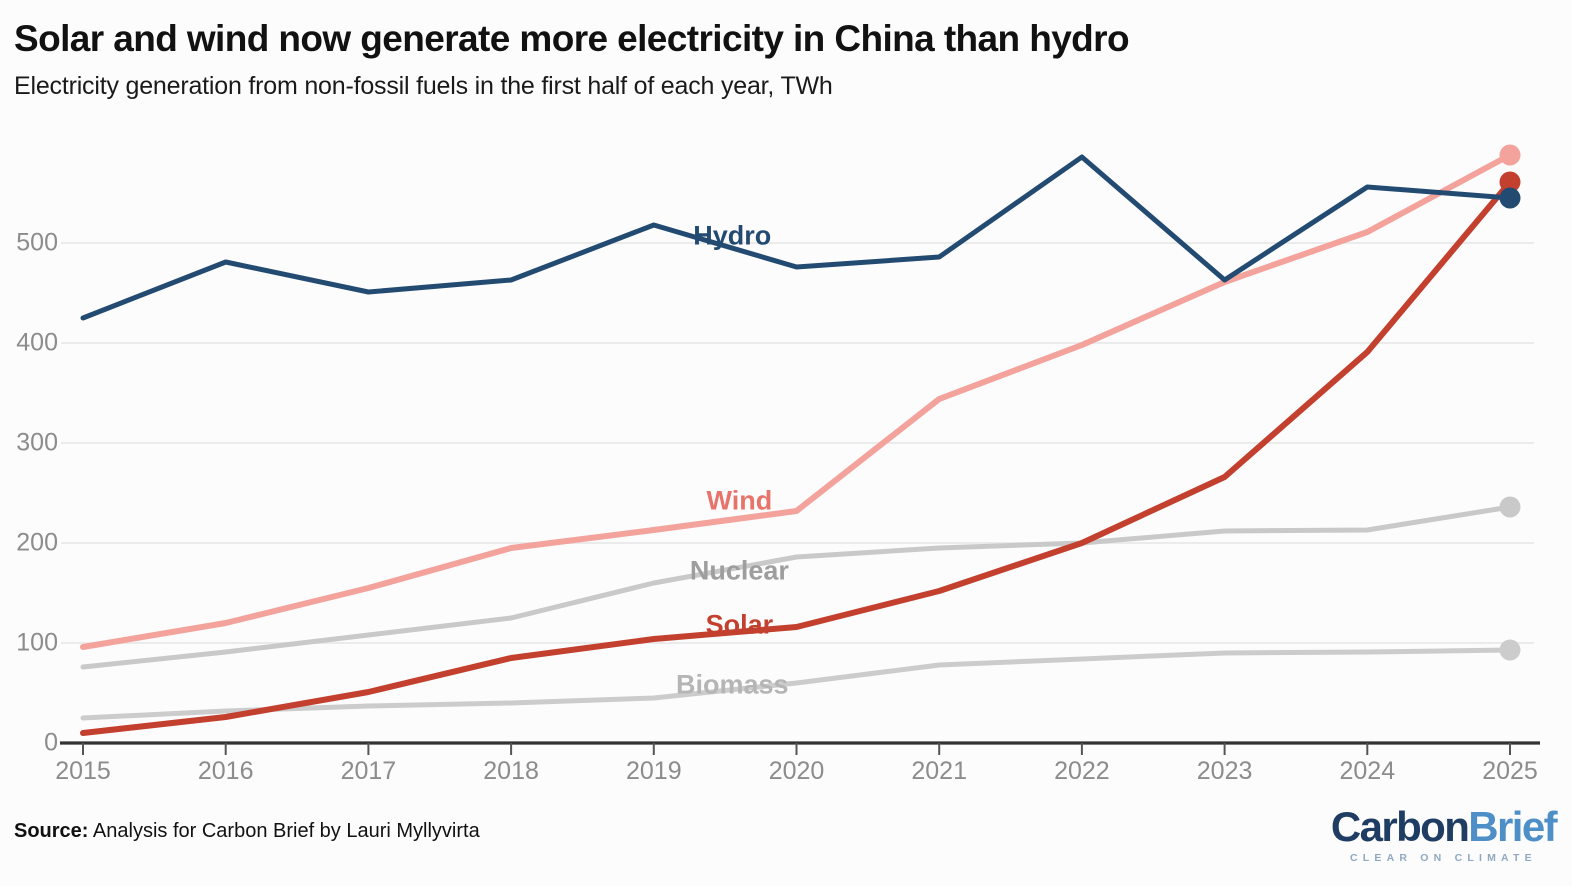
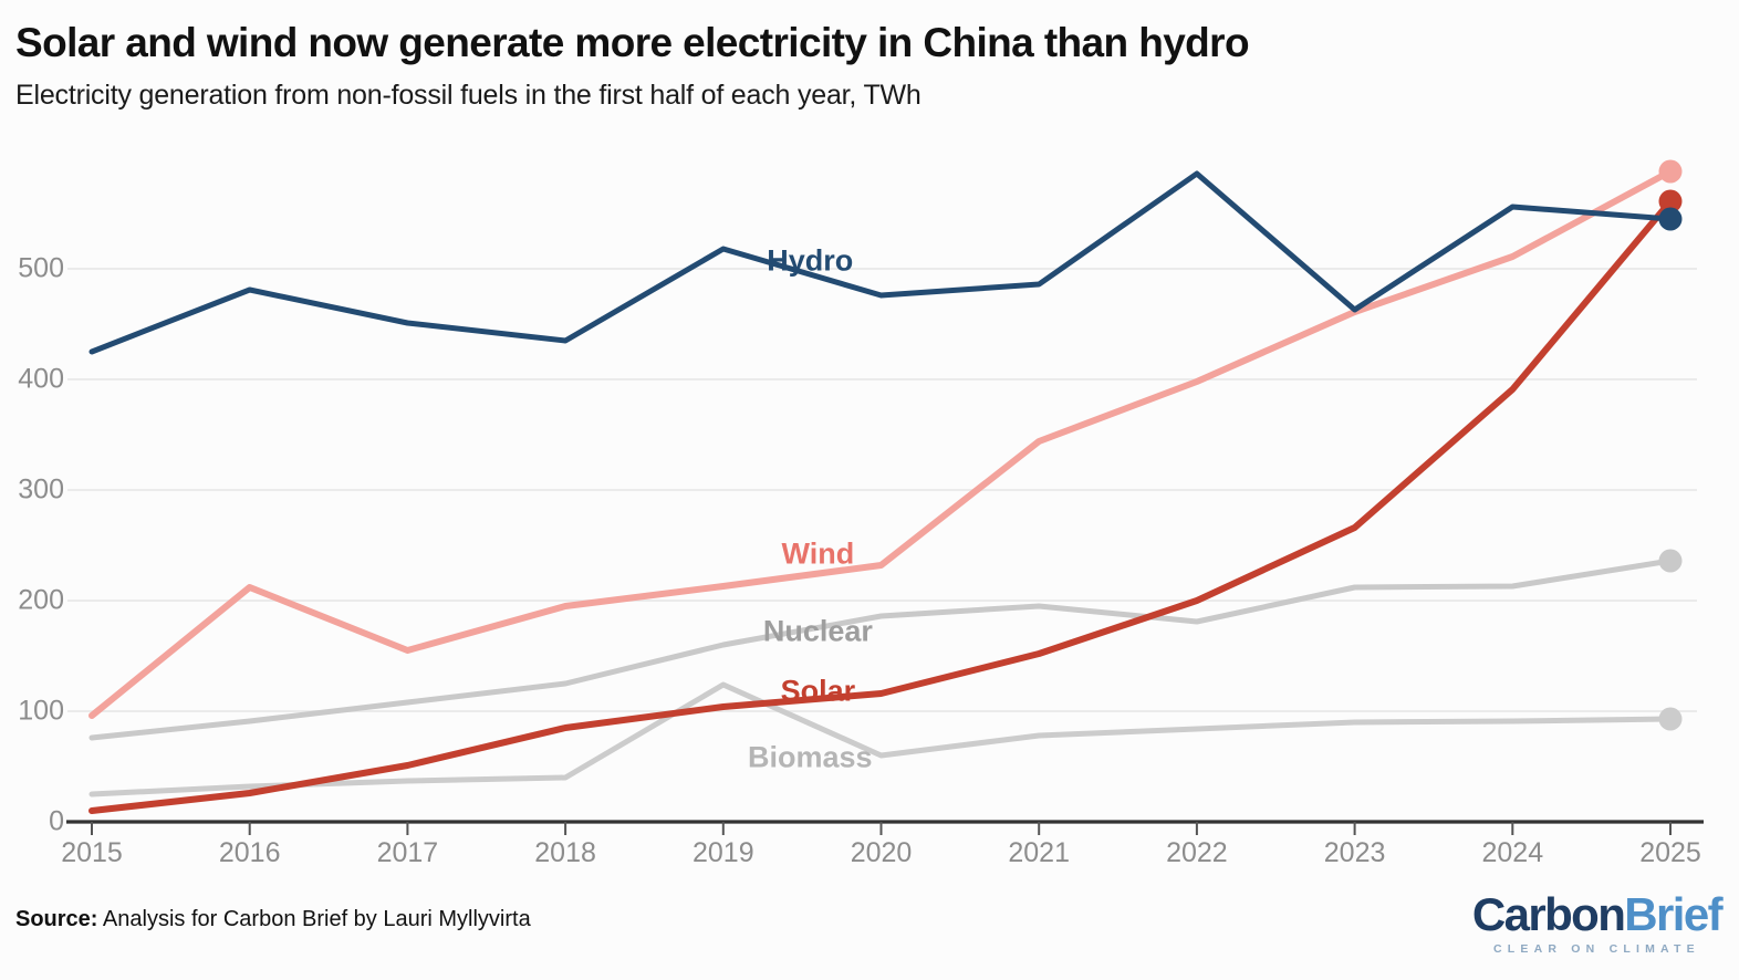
Wind/2016: 120 -> 212
Hydro/2018: 463 -> 435
Biomass/2019: 45 -> 124
Nuclear/2022: 200 -> 181
